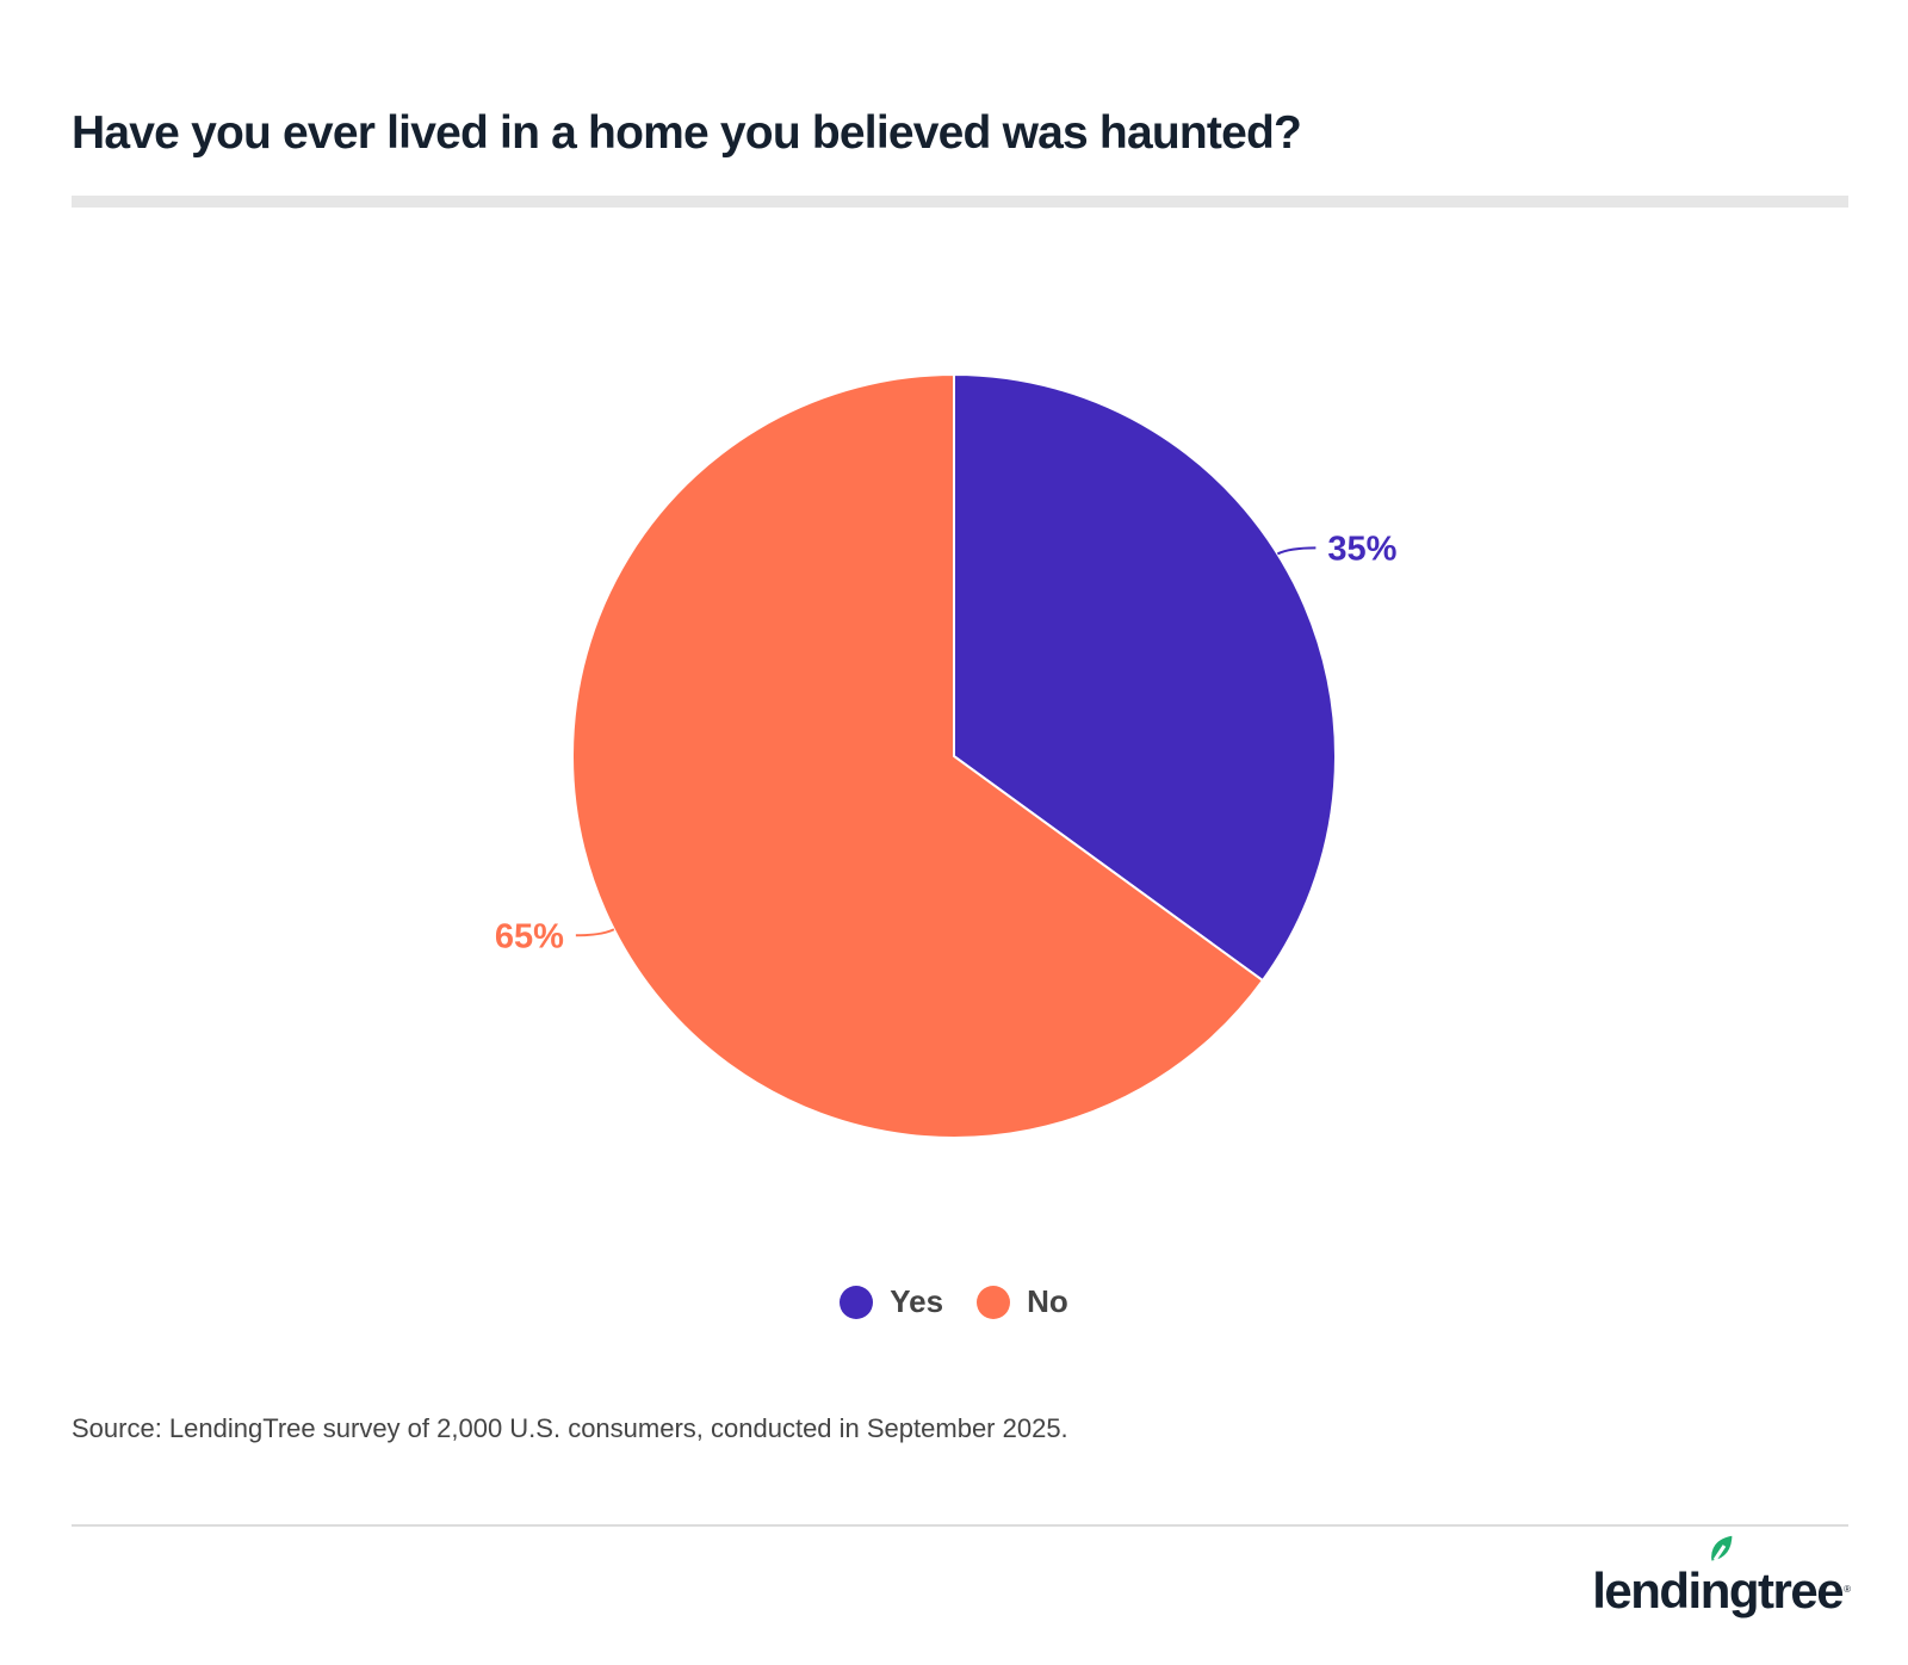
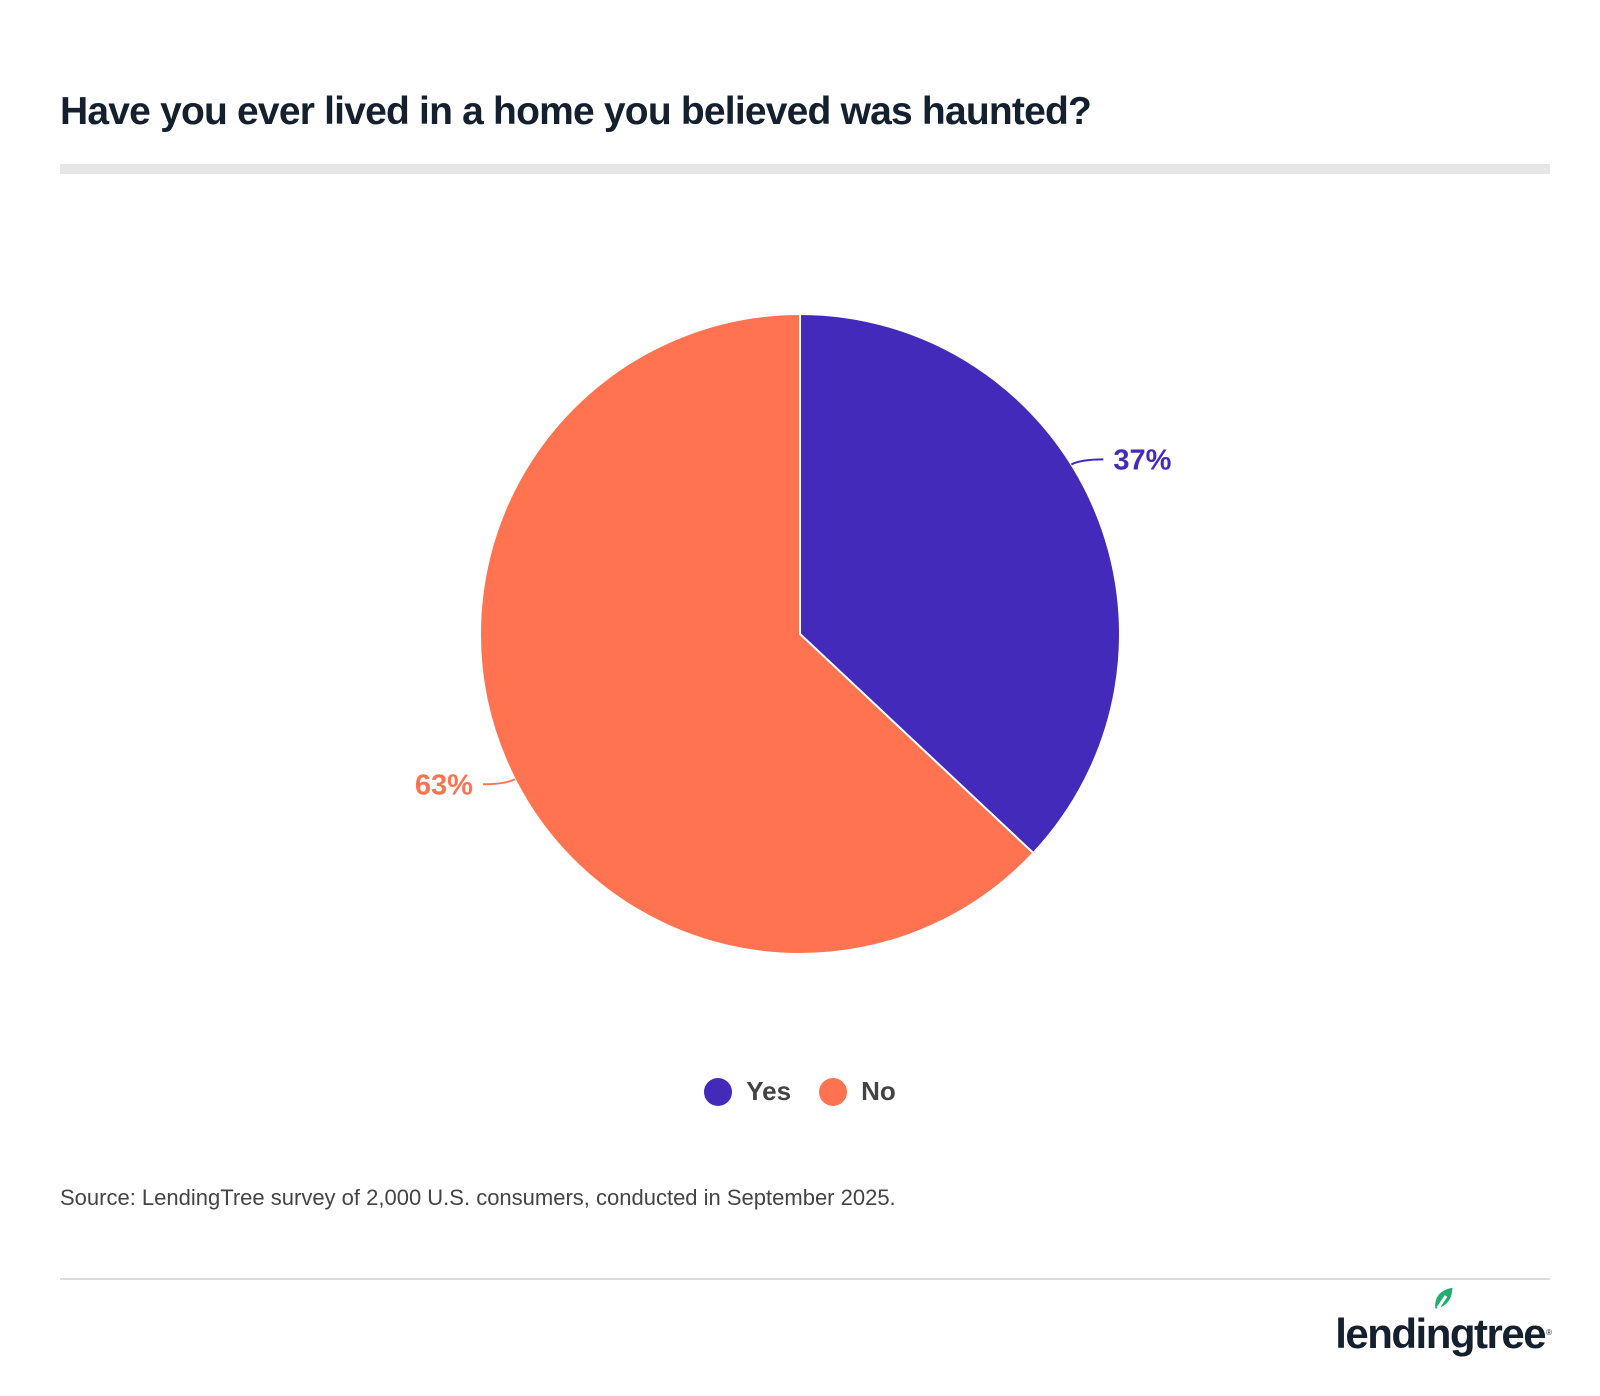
Yes: 35% -> 37%
No: 65% -> 63%
